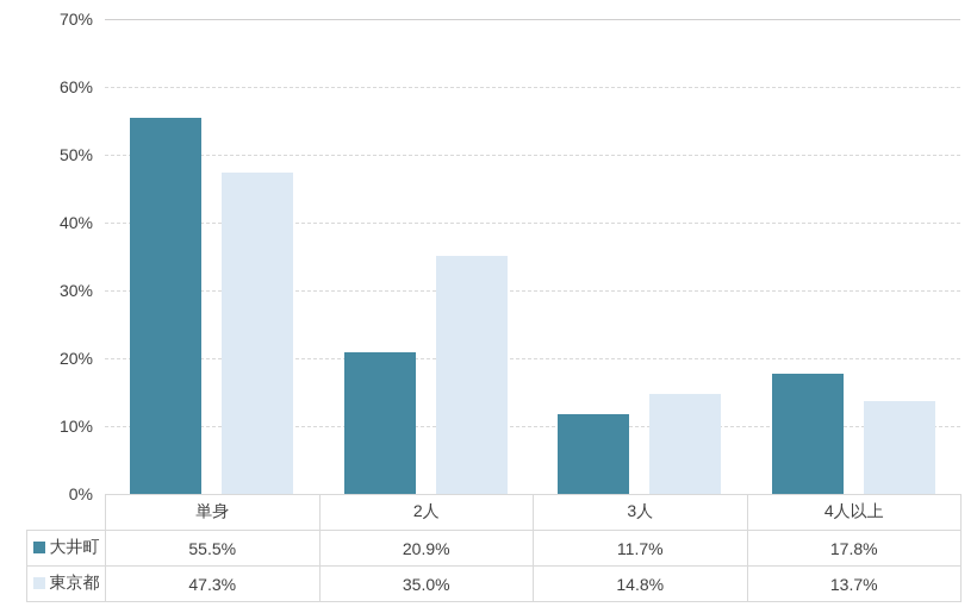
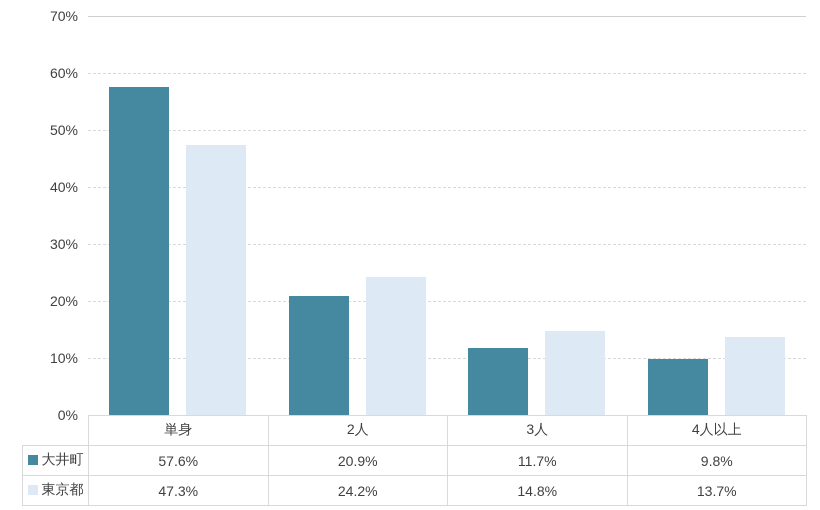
大井町/単身: 55.5% -> 57.6%
東京都/2人: 35.0% -> 24.2%
大井町/4人以上: 17.8% -> 9.8%
